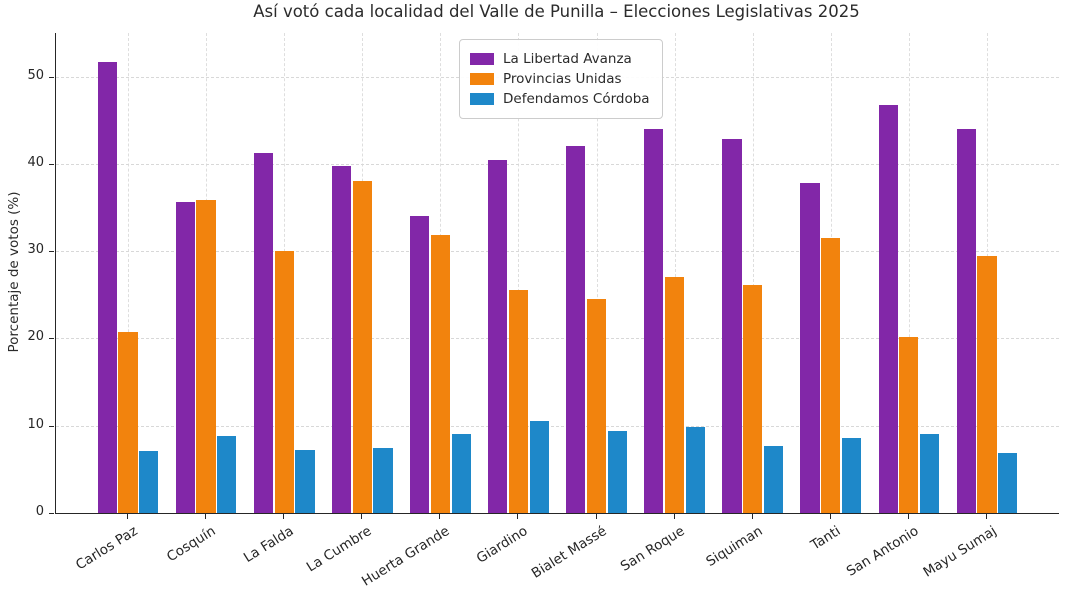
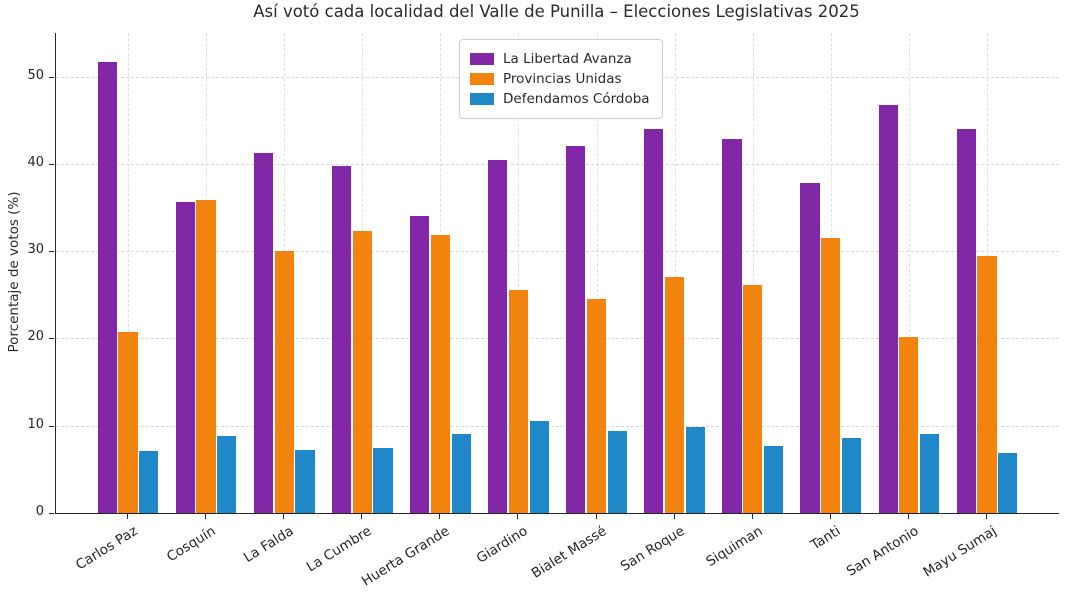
Provincias Unidas/La Cumbre: 38 -> 32
